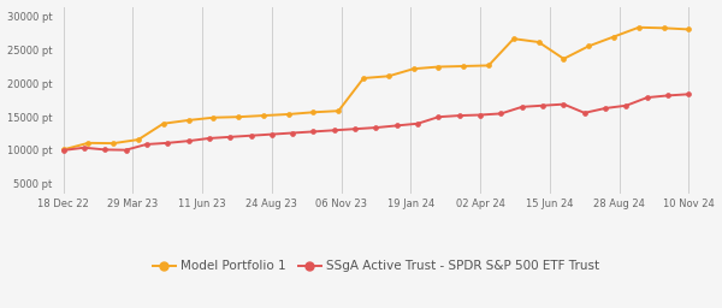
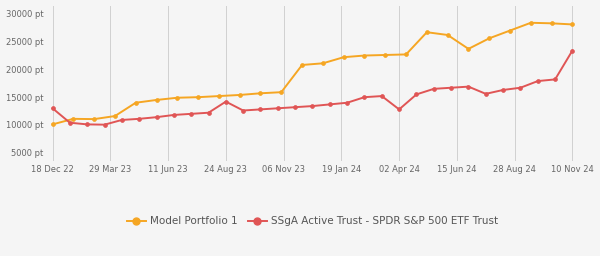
SSgA Active Trust - SPDR S&P 500 ETF Trust/18 Dec 22: 10000 pt -> 13000 pt
SSgA Active Trust - SPDR S&P 500 ETF Trust/24 Aug 23: 12400 pt -> 14200 pt
SSgA Active Trust - SPDR S&P 500 ETF Trust/02 Apr 24: 15300 pt -> 12800 pt
SSgA Active Trust - SPDR S&P 500 ETF Trust/10 Nov 24: 18400 pt -> 23400 pt
